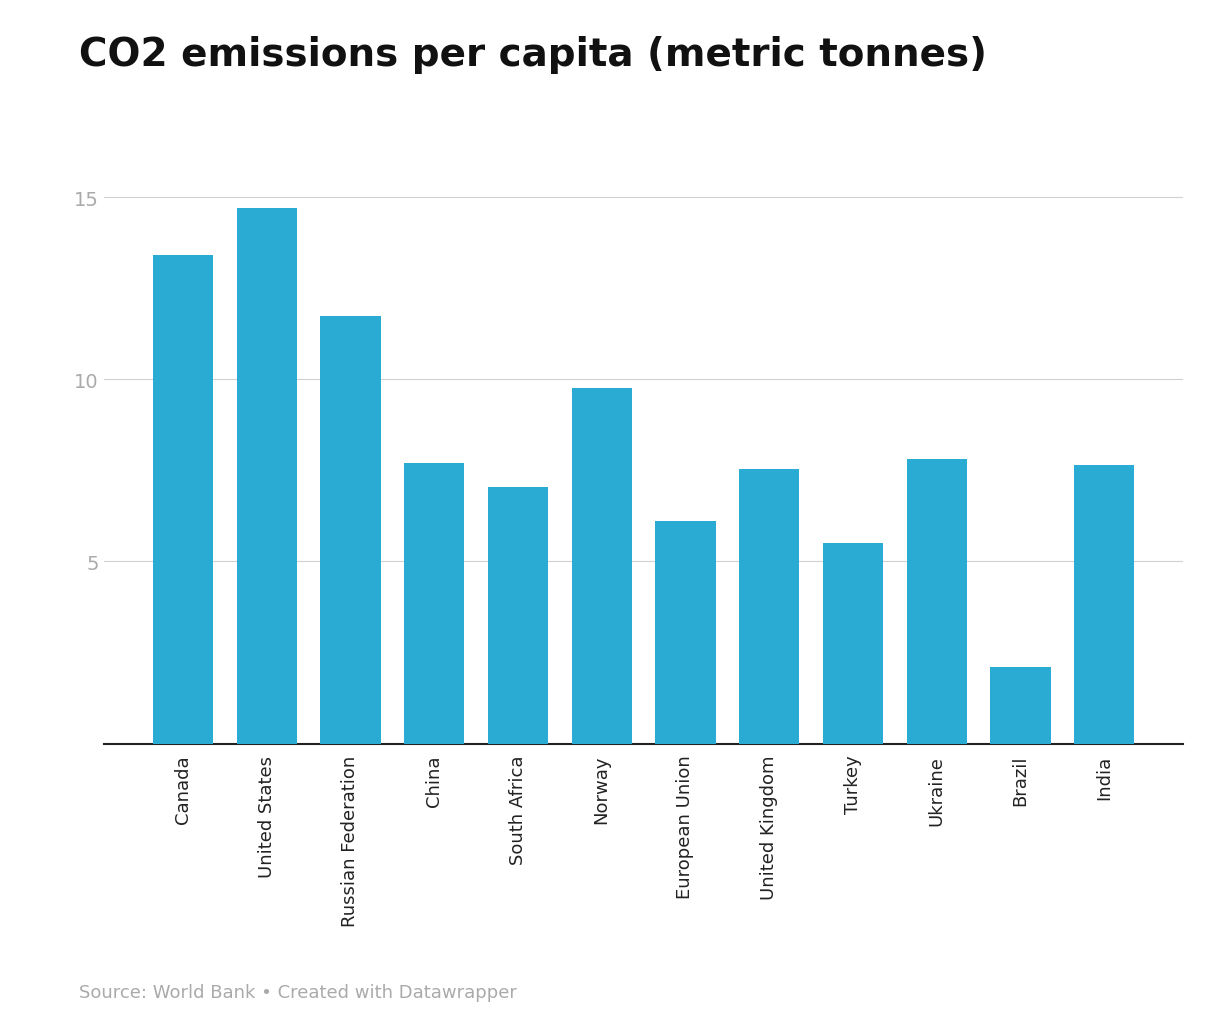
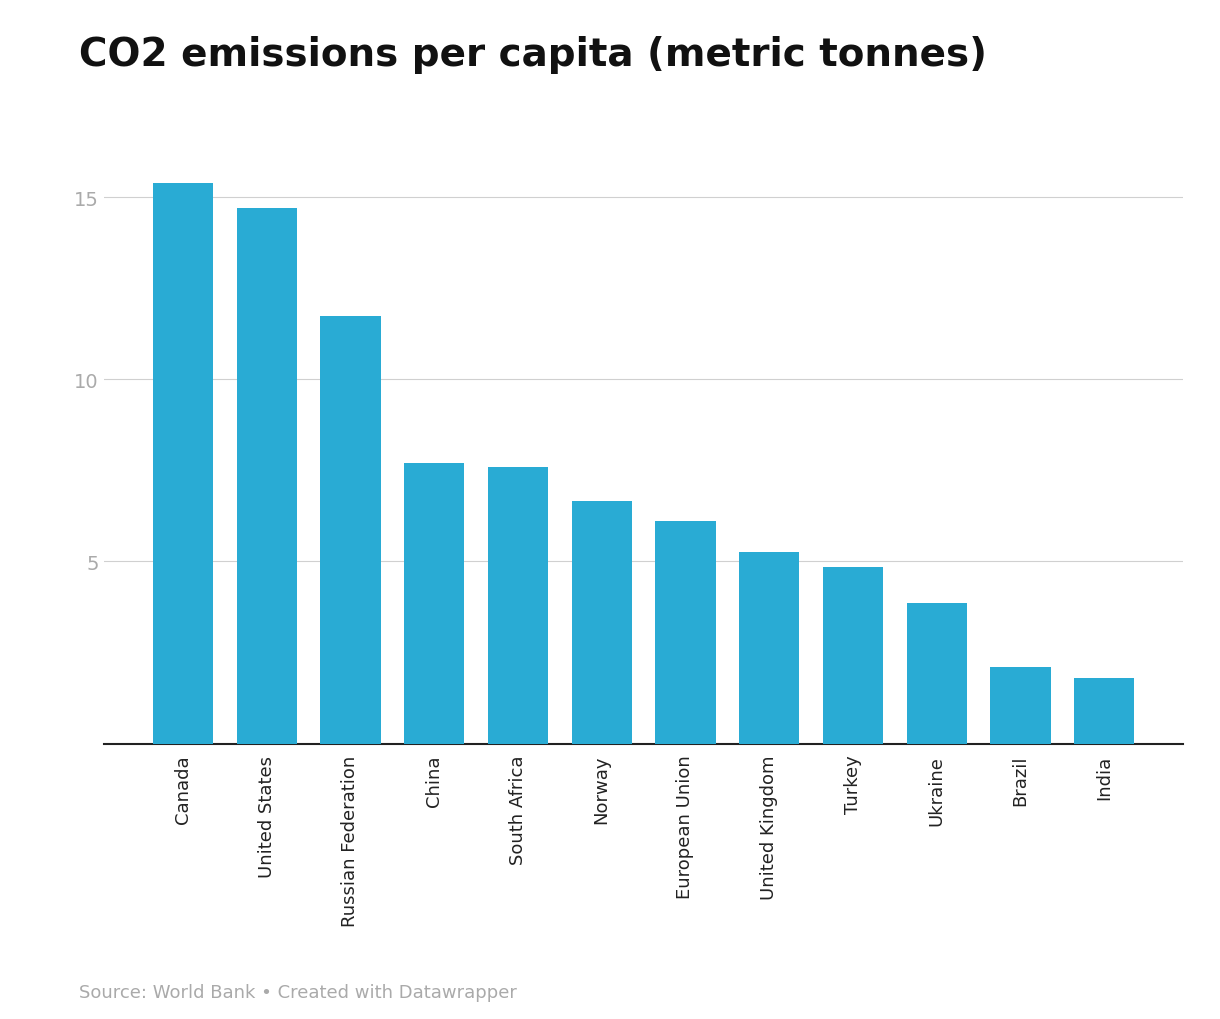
Canada: 13.40 -> 15.40
South Africa: 7.05 -> 7.60
Norway: 9.75 -> 6.65
United Kingdom: 7.55 -> 5.25
Turkey: 5.50 -> 4.85
Ukraine: 7.80 -> 3.85
India: 7.65 -> 1.80
